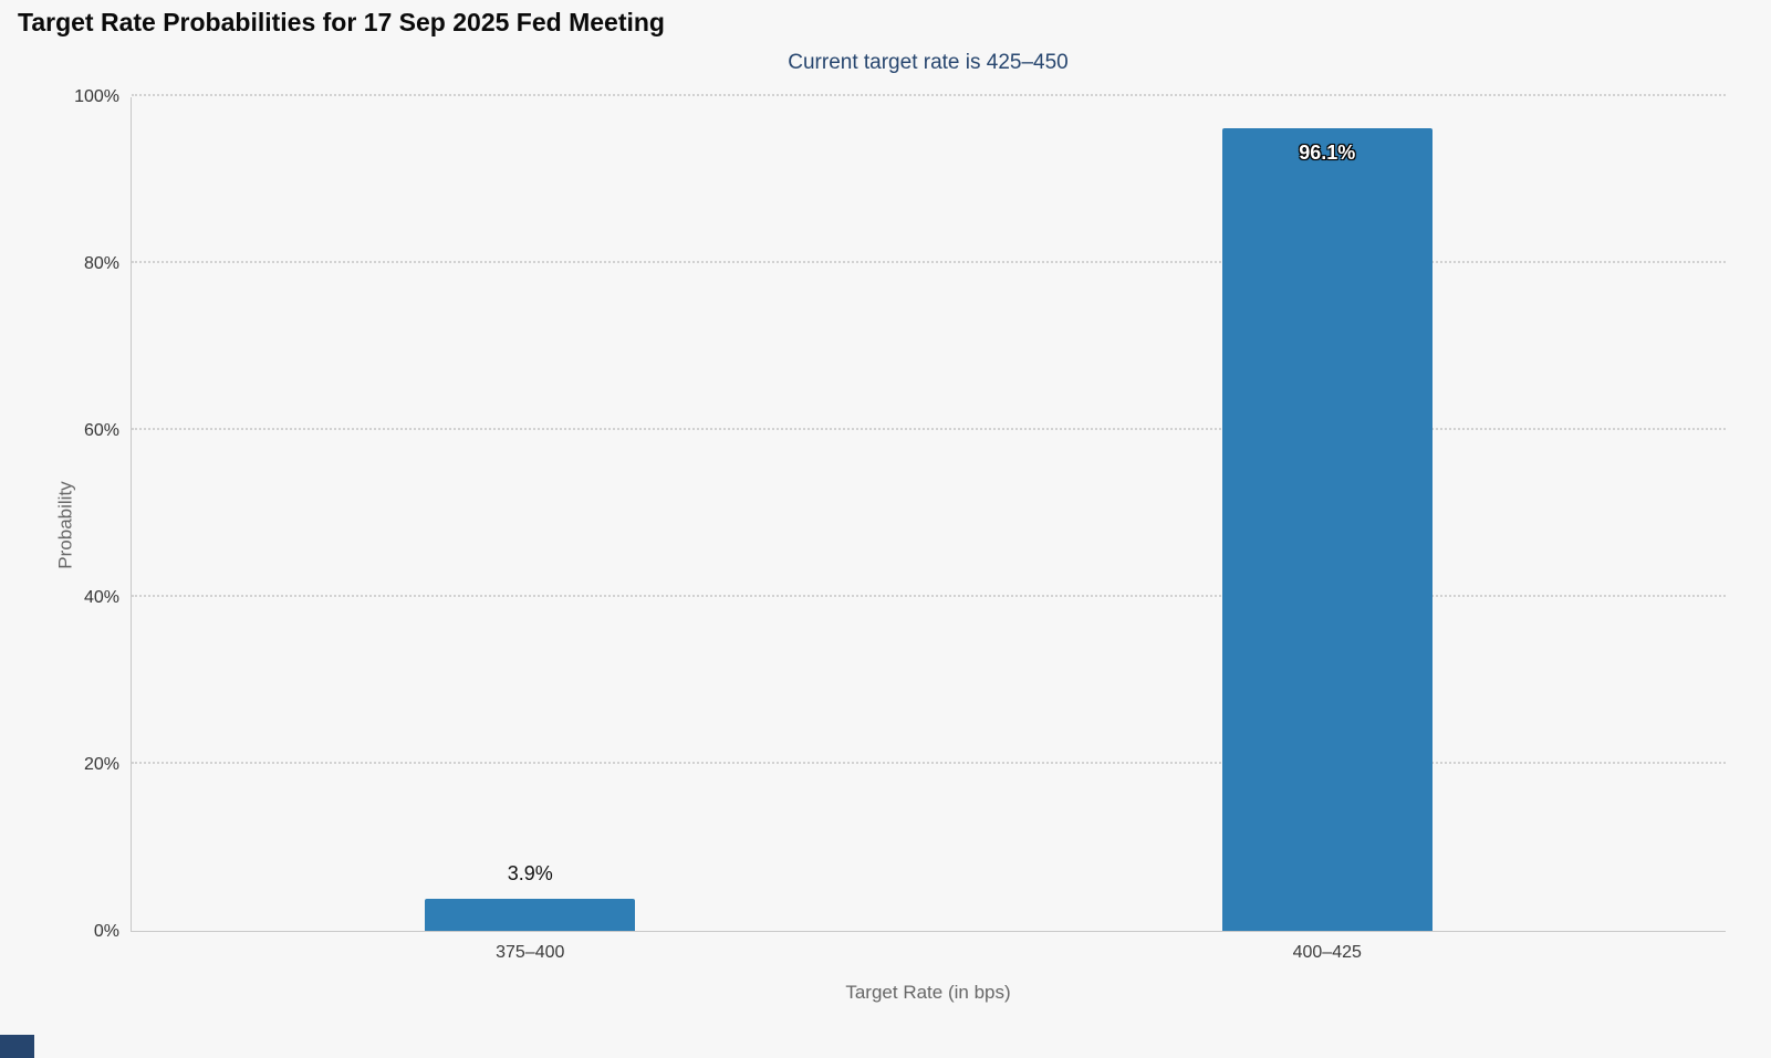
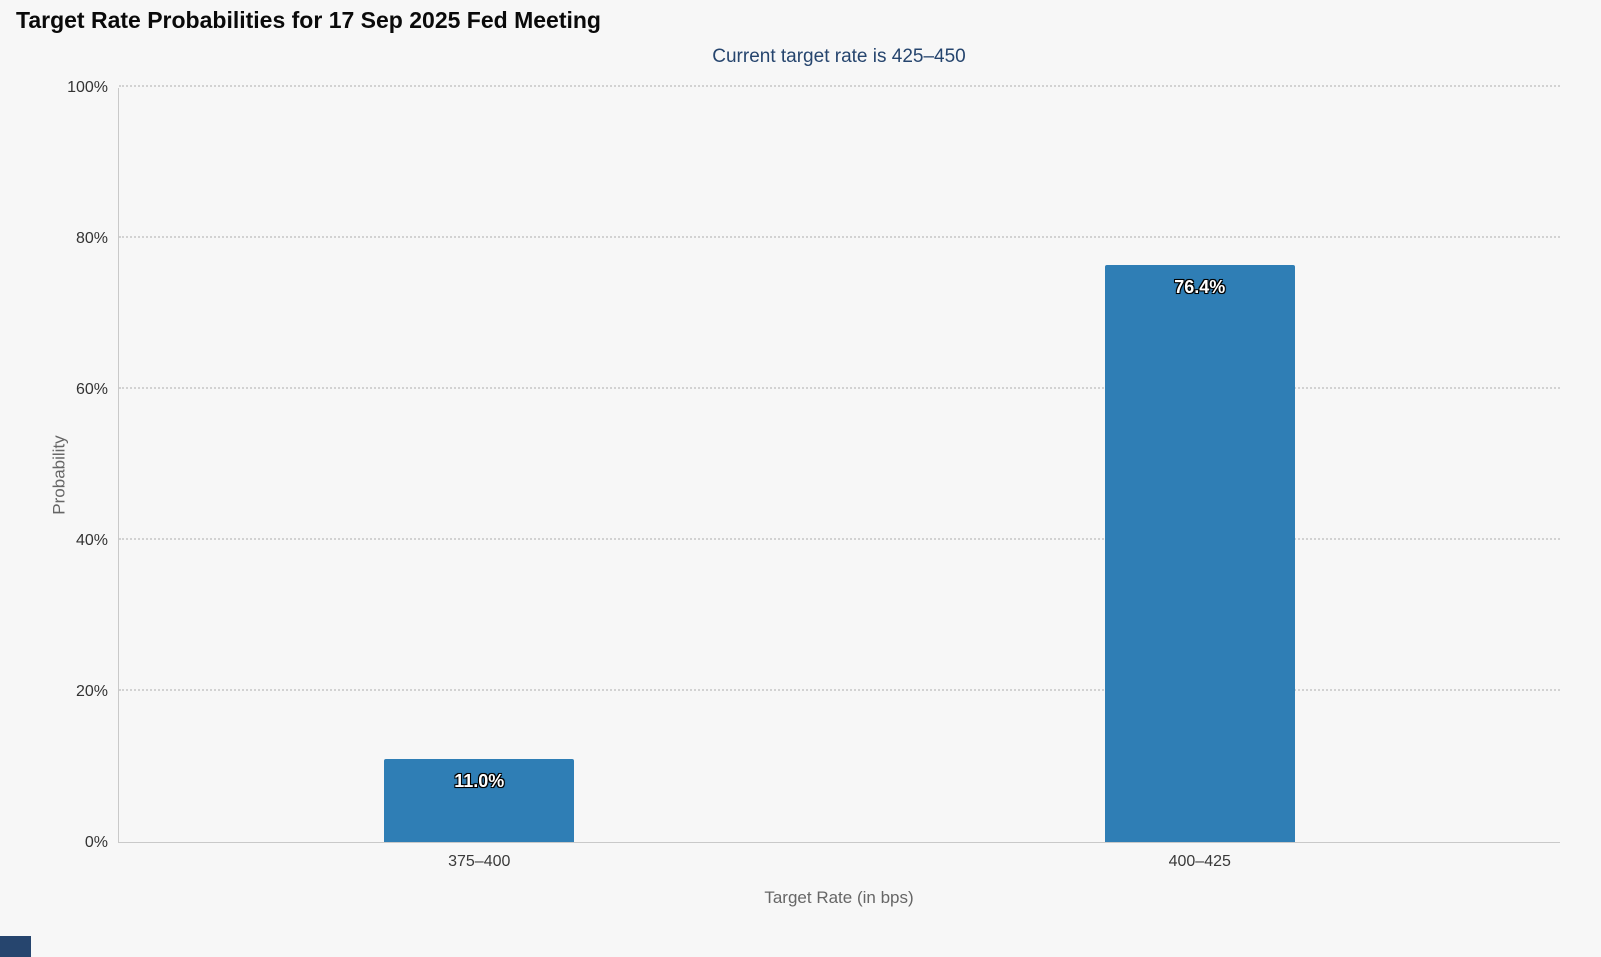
375–400: 3.9% -> 11.0%
400–425: 96.1% -> 76.4%
